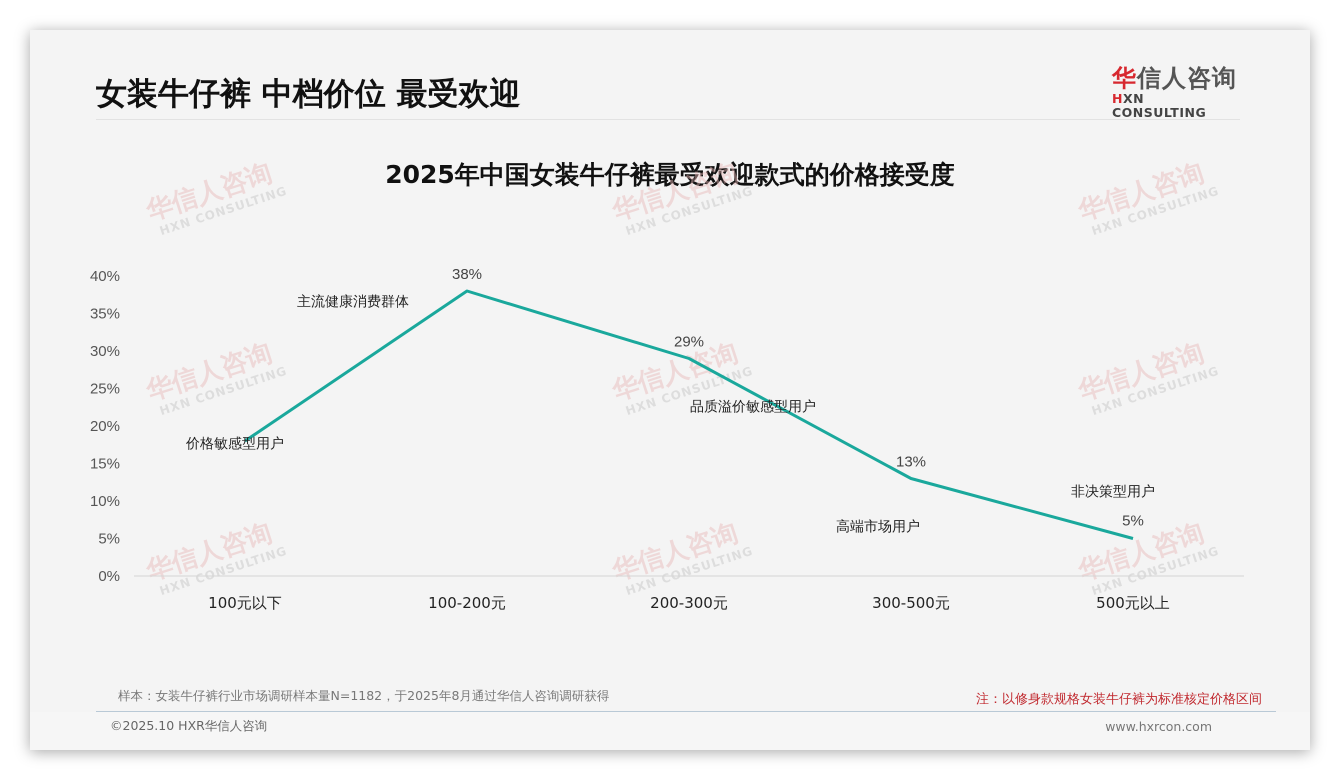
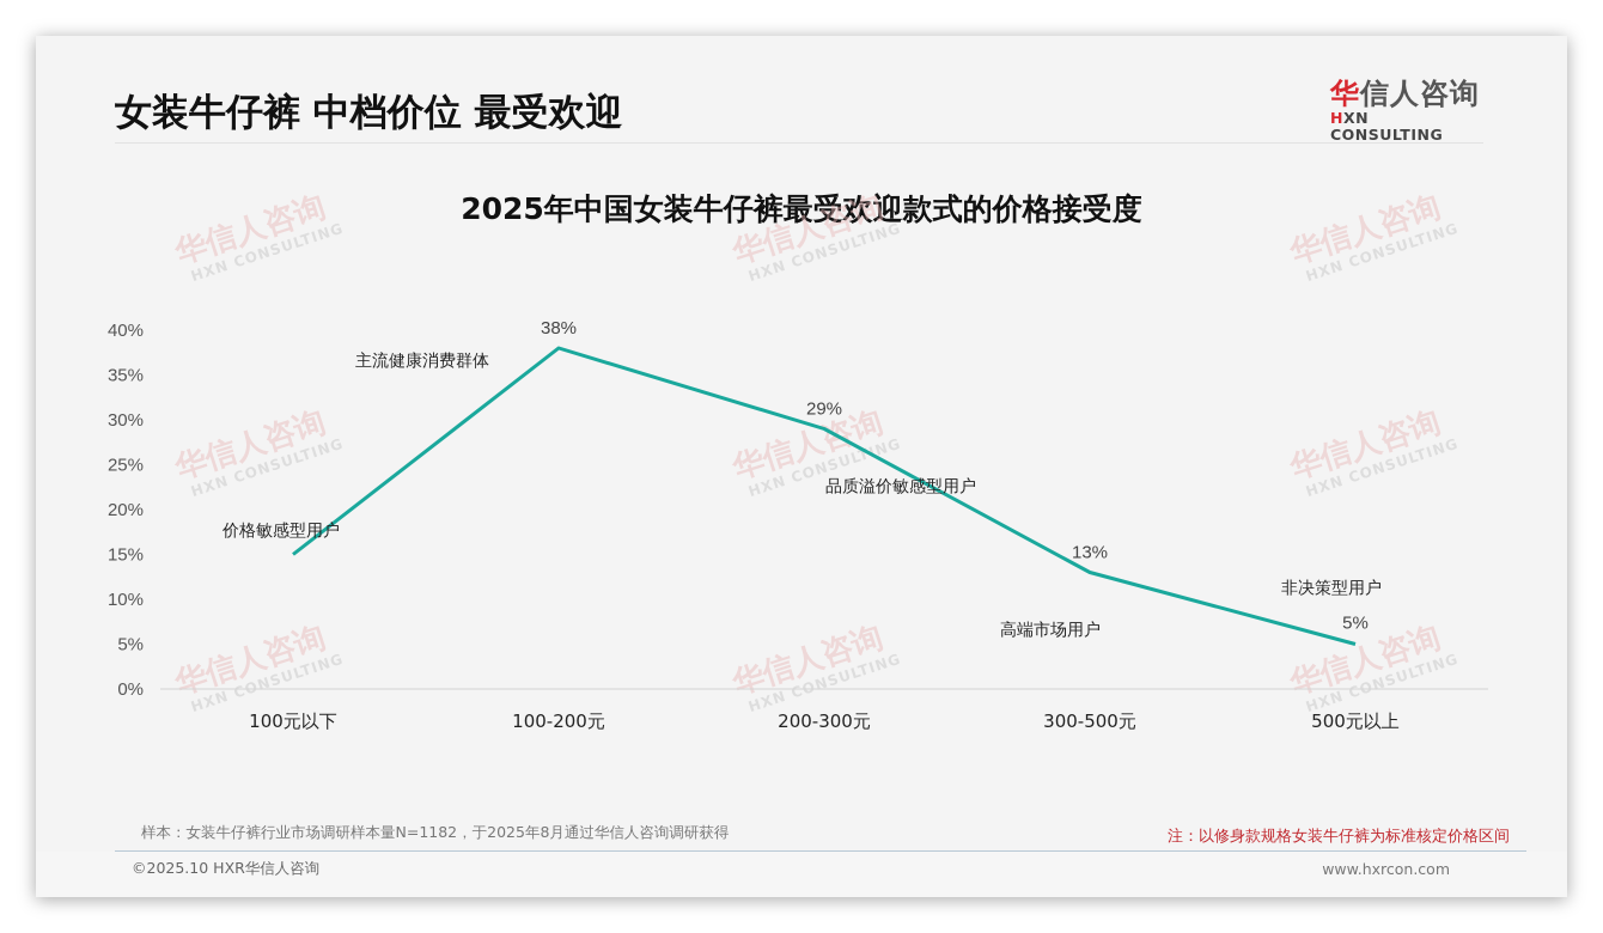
100元以下: 18% -> 15%
